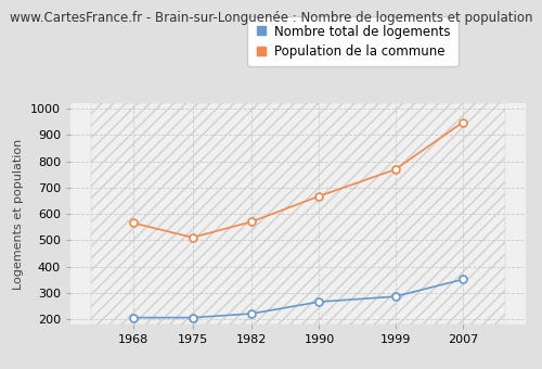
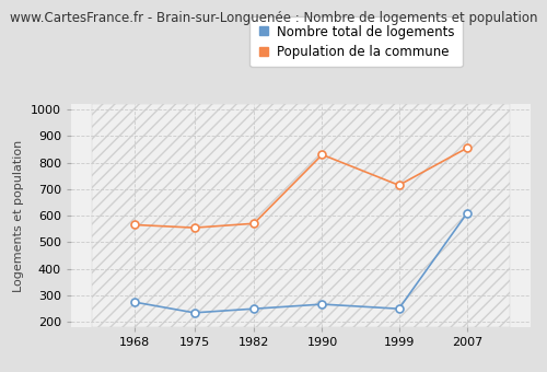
Nombre total de logements/1968: 207 -> 275
Nombre total de logements/1975: 207 -> 235
Population de la commune/1975: 511 -> 555
Nombre total de logements/1982: 222 -> 250
Population de la commune/1990: 668 -> 830
Nombre total de logements/1999: 287 -> 250
Population de la commune/1999: 769 -> 715
Nombre total de logements/2007: 352 -> 610
Population de la commune/2007: 948 -> 855
